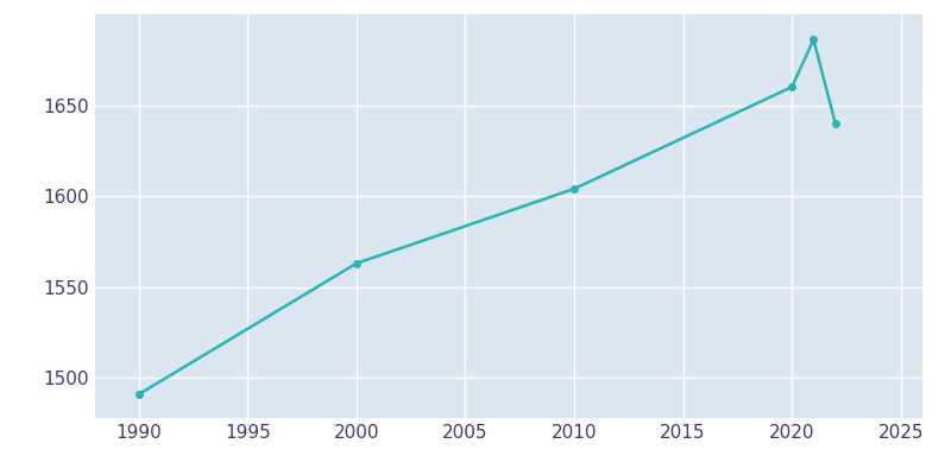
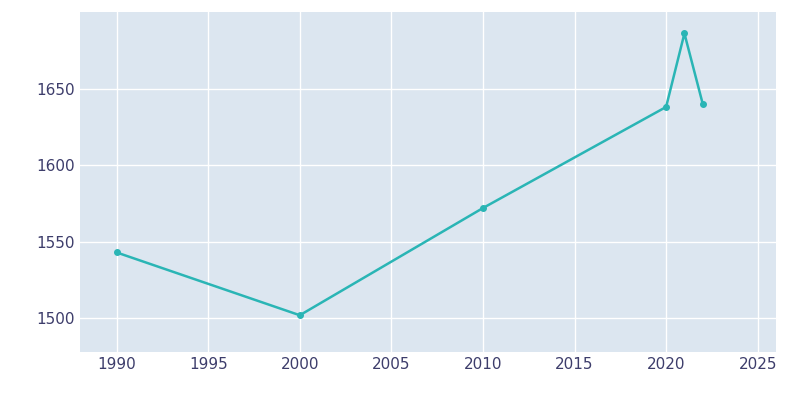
1990: 1491 -> 1543
2000: 1563 -> 1502
2010: 1604 -> 1572
2020: 1660 -> 1638
